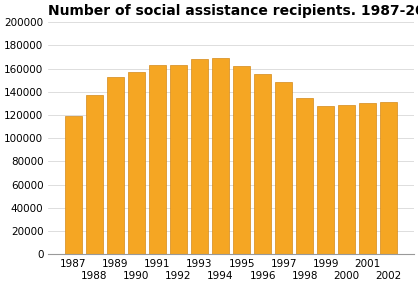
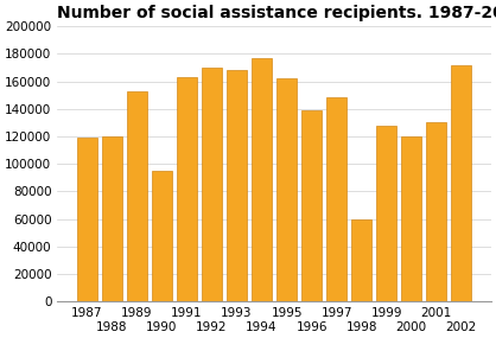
1988: 137000 -> 120000
1990: 157000 -> 95000
1992: 163000 -> 170000
1994: 169000 -> 177000
1996: 155000 -> 139000
1998: 135000 -> 60000
2000: 129000 -> 120000
2002: 131000 -> 172000
